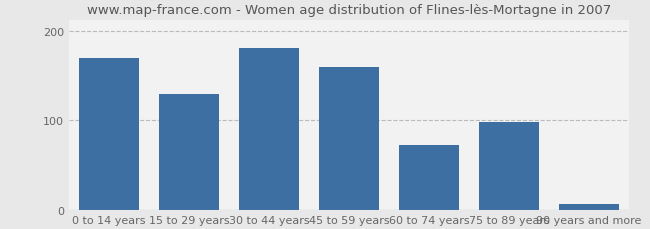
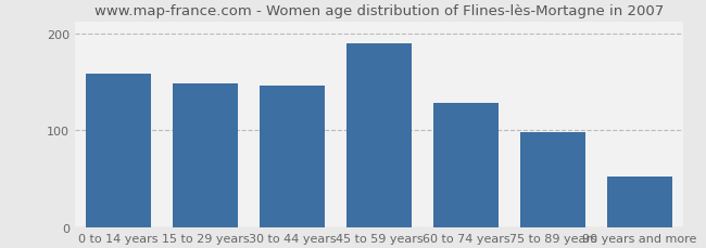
0 to 14 years: 170 -> 158
15 to 29 years: 130 -> 148
30 to 44 years: 181 -> 146
45 to 59 years: 160 -> 190
60 to 74 years: 72 -> 128
90 years and more: 7 -> 52
